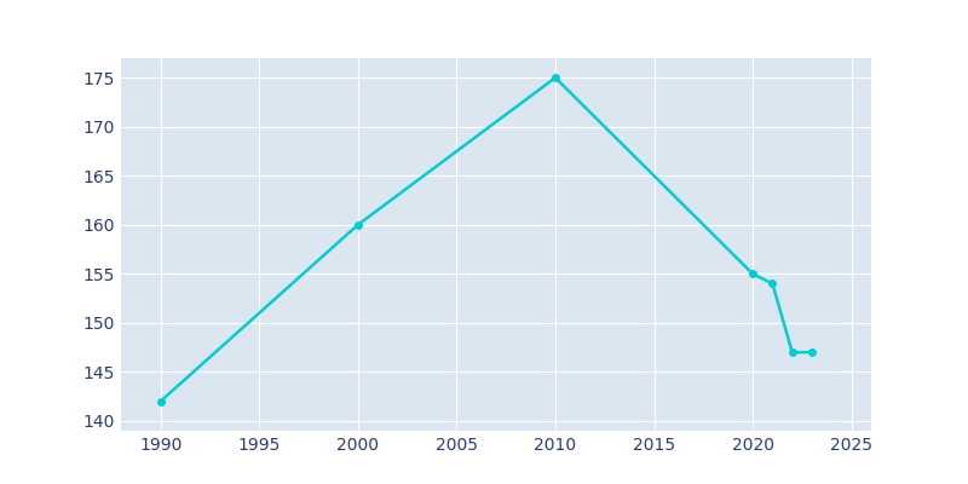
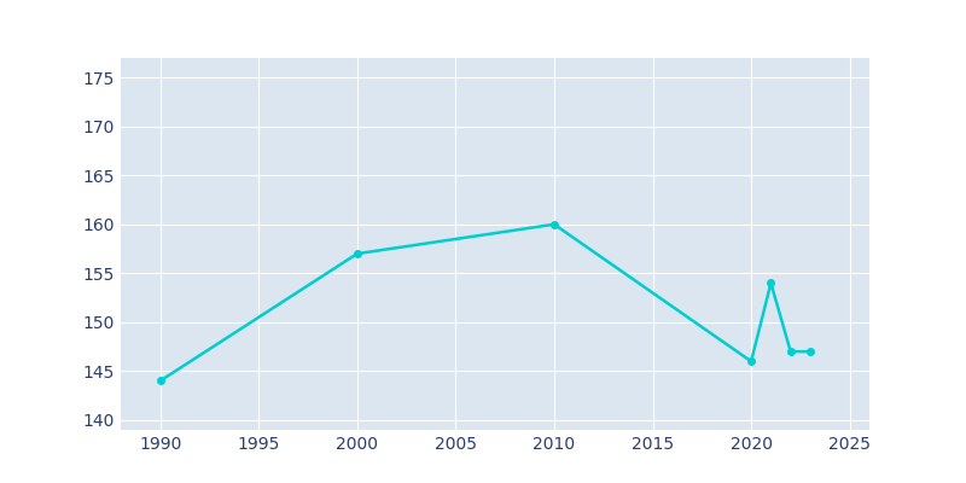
1990: 142 -> 144
2000: 160 -> 157
2010: 175 -> 160
2020: 155 -> 146
